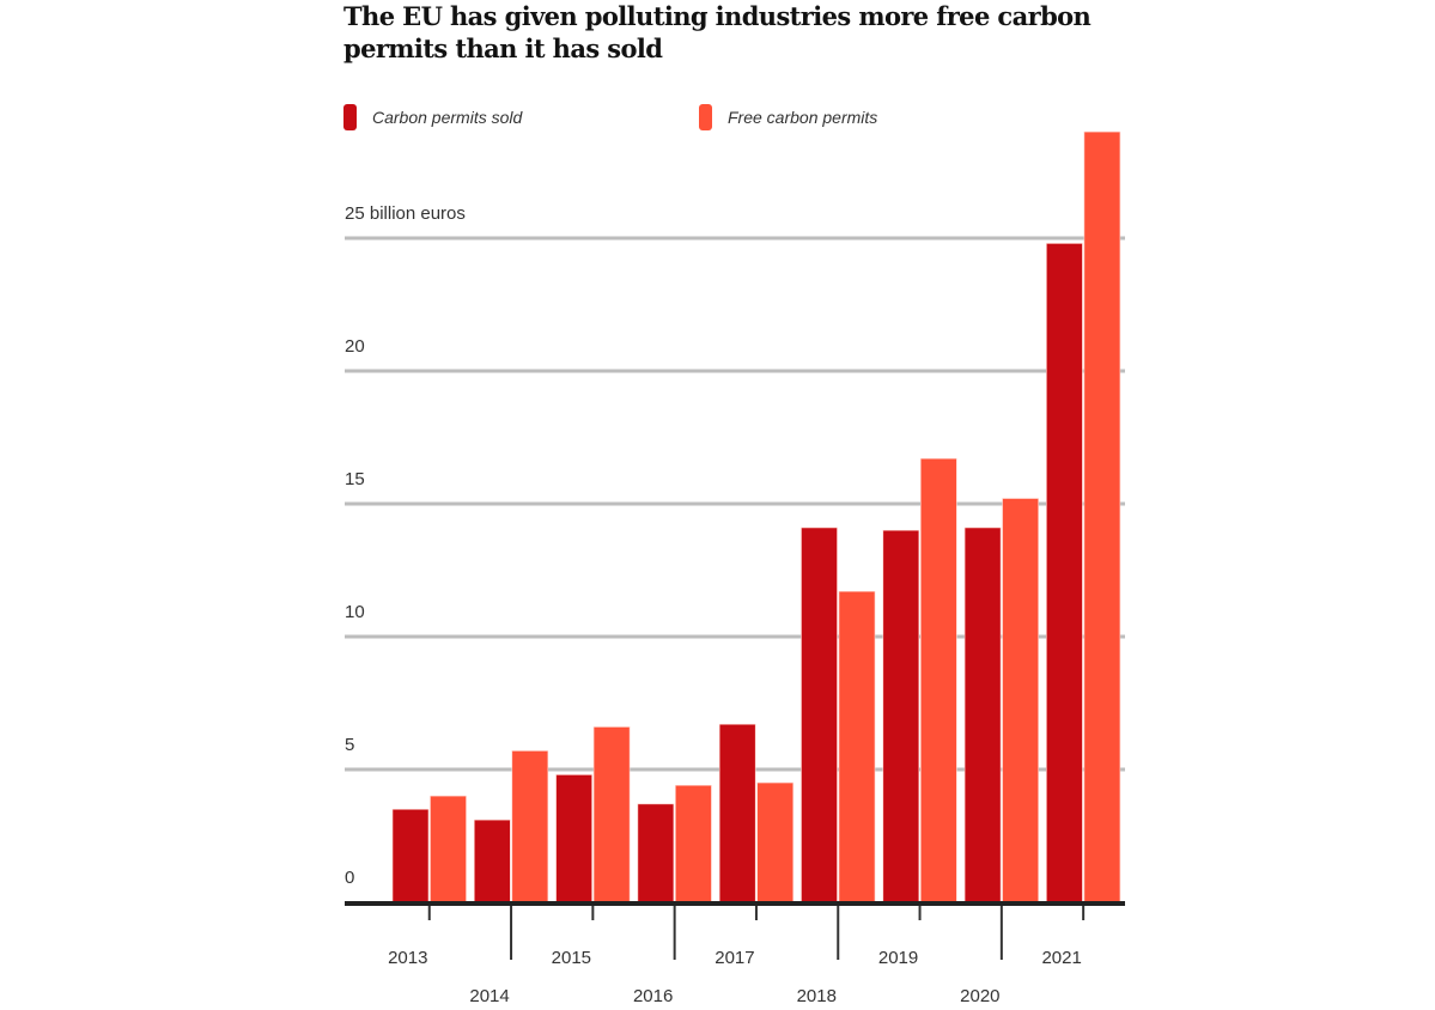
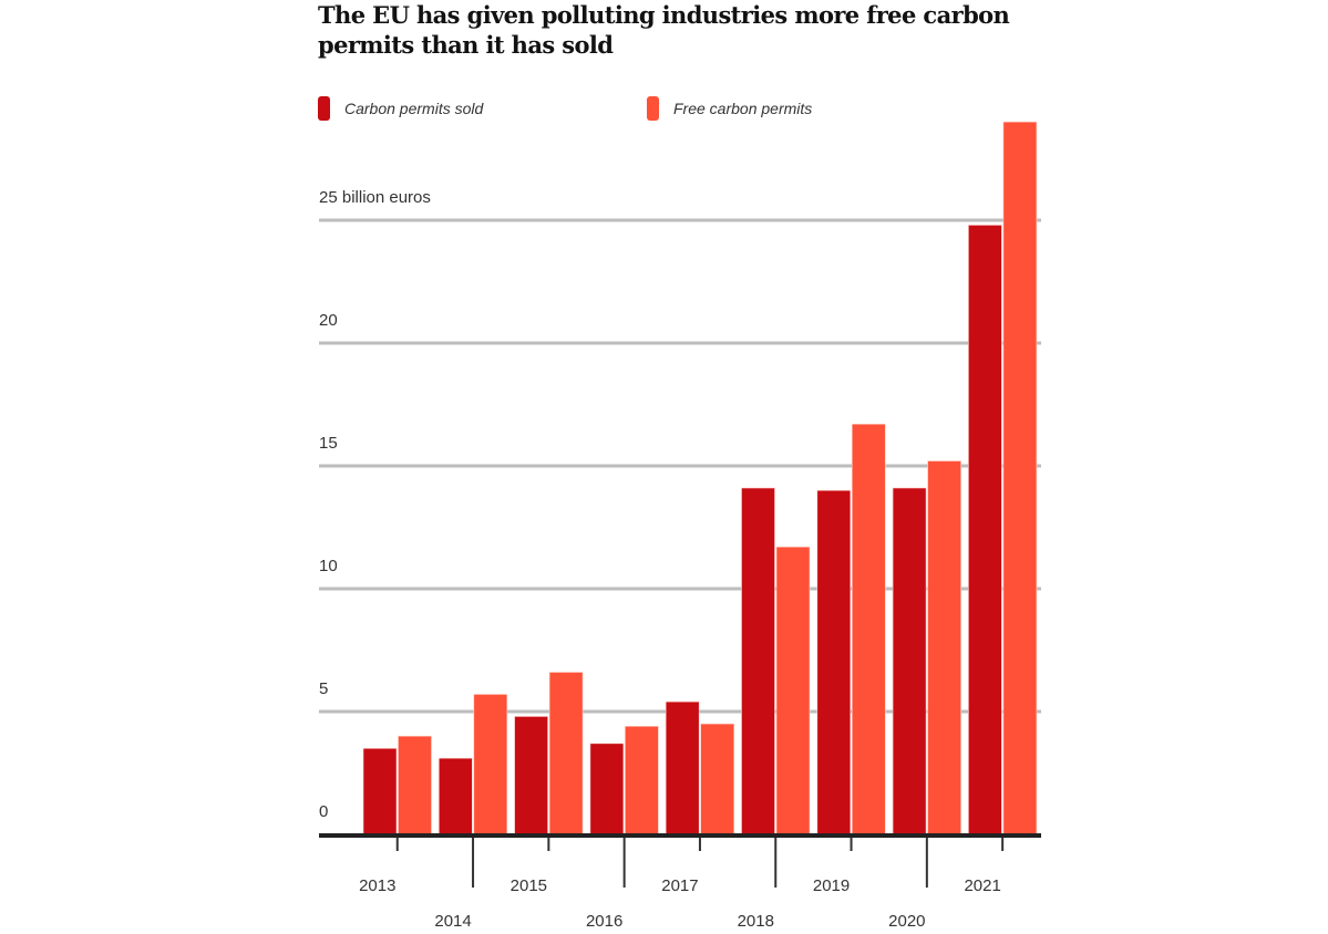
Carbon permits sold/2017: 6.7 -> 5.4
